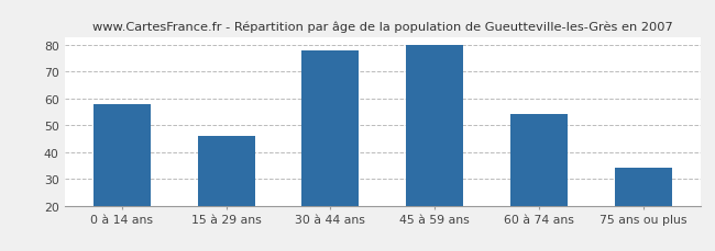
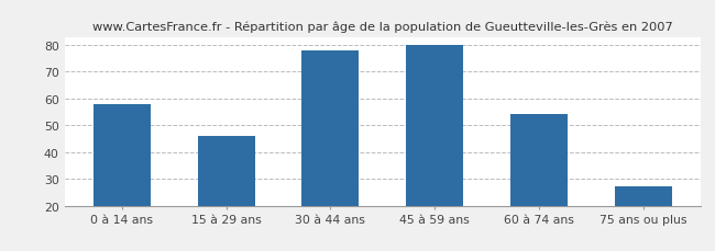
75 ans ou plus: 34 -> 27
